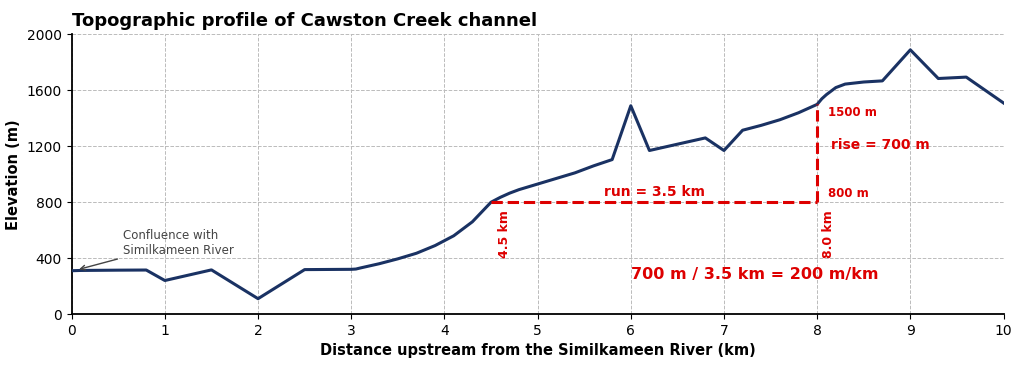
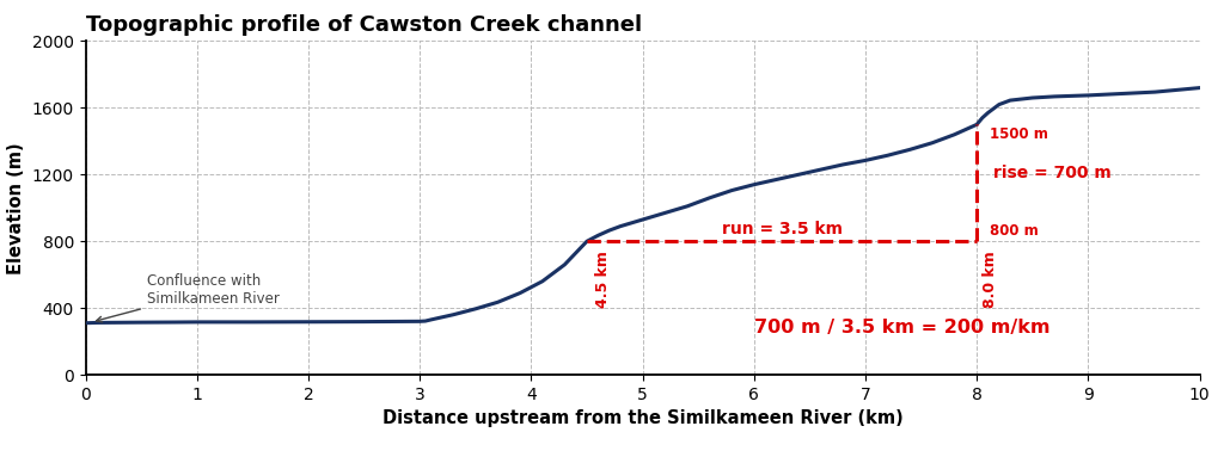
1: 240 -> 320
2: 110 -> 320
6: 1490 -> 1140
7: 1170 -> 1280
9: 1890 -> 1680
10: 1510 -> 1720
